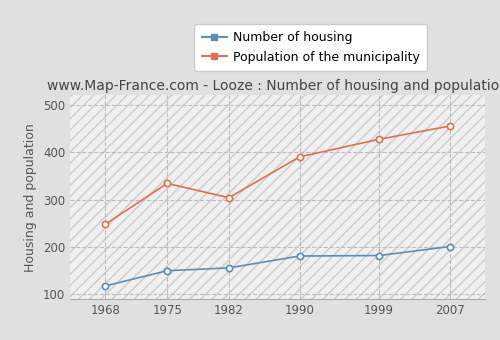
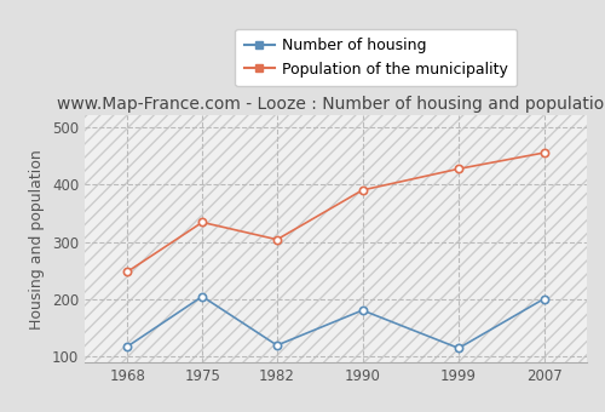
Number of housing/1975: 150 -> 205
Number of housing/1982: 156 -> 120
Number of housing/1999: 182 -> 115
